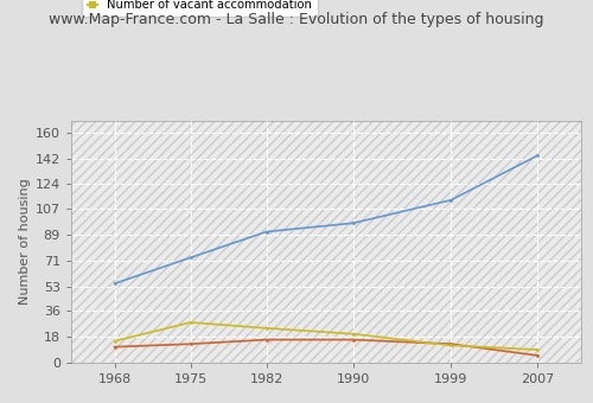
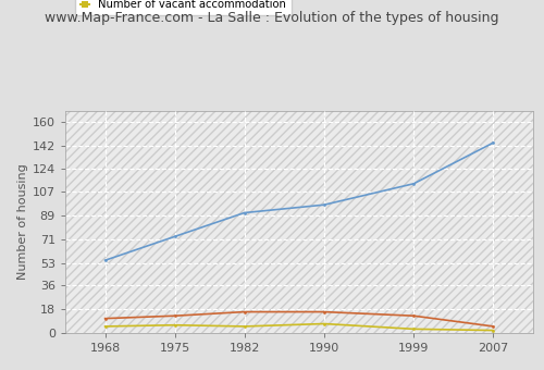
Number of vacant accommodation/1968: 15 -> 5
Number of vacant accommodation/1975: 28 -> 6
Number of vacant accommodation/1982: 24 -> 5
Number of vacant accommodation/1990: 20 -> 7
Number of vacant accommodation/1999: 12 -> 3
Number of vacant accommodation/2007: 9 -> 2
